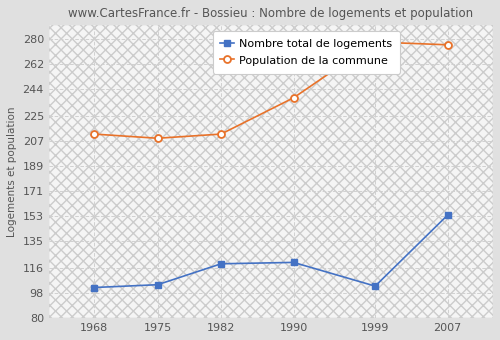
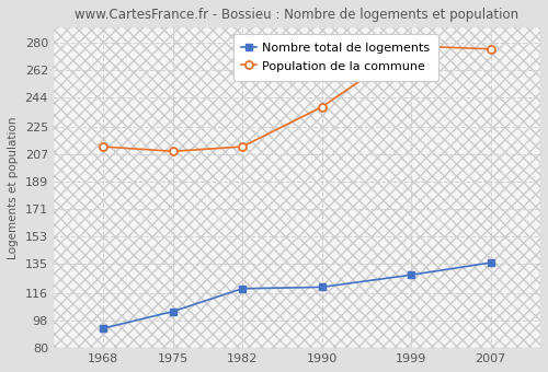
Nombre total de logements/1968: 102 -> 93
Nombre total de logements/1999: 103 -> 128
Nombre total de logements/2007: 154 -> 136
